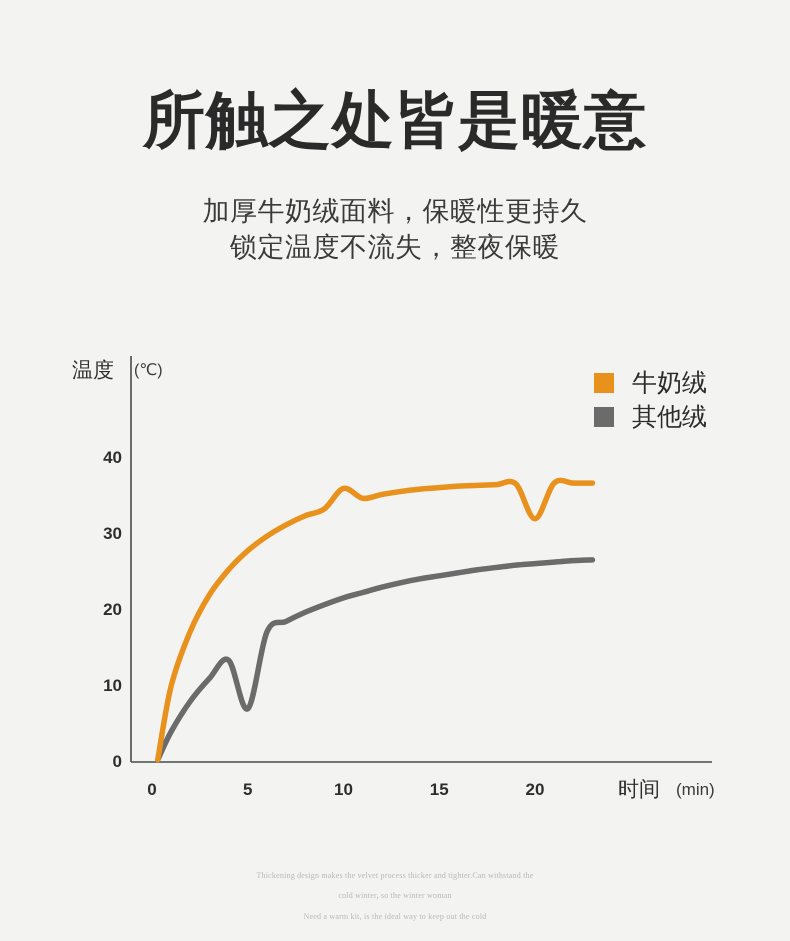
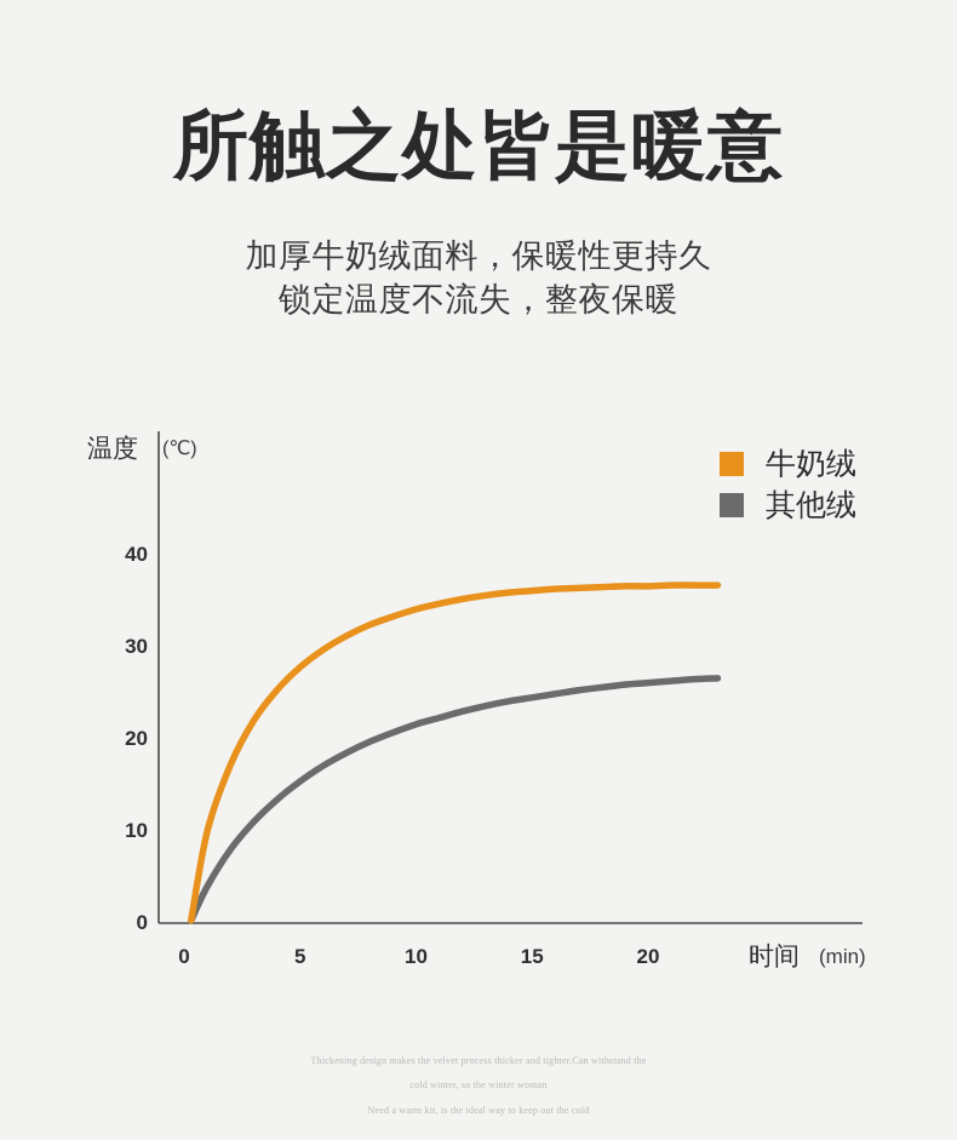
其他绒/5: 7 -> 15
牛奶绒/10: 36 -> 34
牛奶绒/20: 32 -> 37
